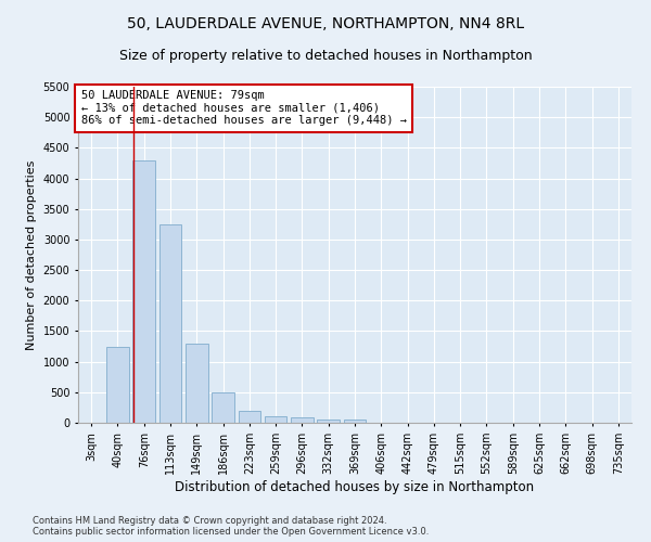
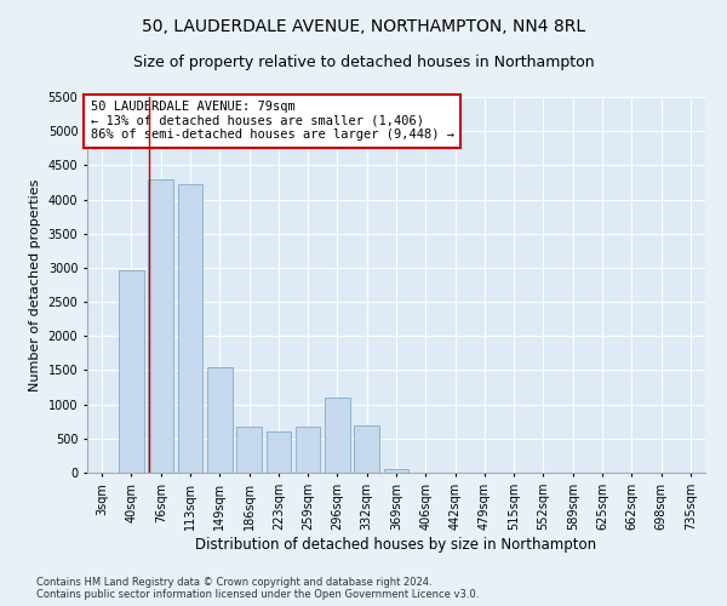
40sqm: 1250 -> 2960
113sqm: 3250 -> 4220
149sqm: 1300 -> 1540
186sqm: 500 -> 680
223sqm: 200 -> 600
259sqm: 100 -> 680
296sqm: 80 -> 1100
332sqm: 60 -> 700
